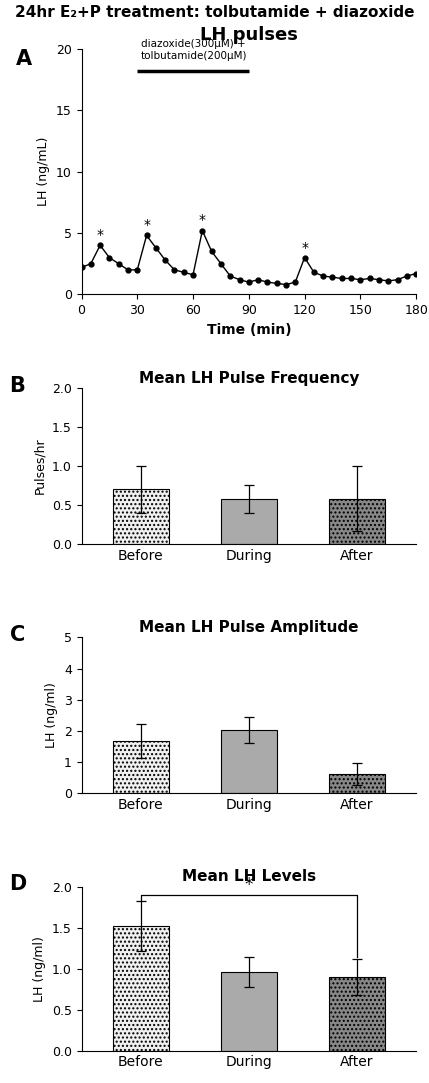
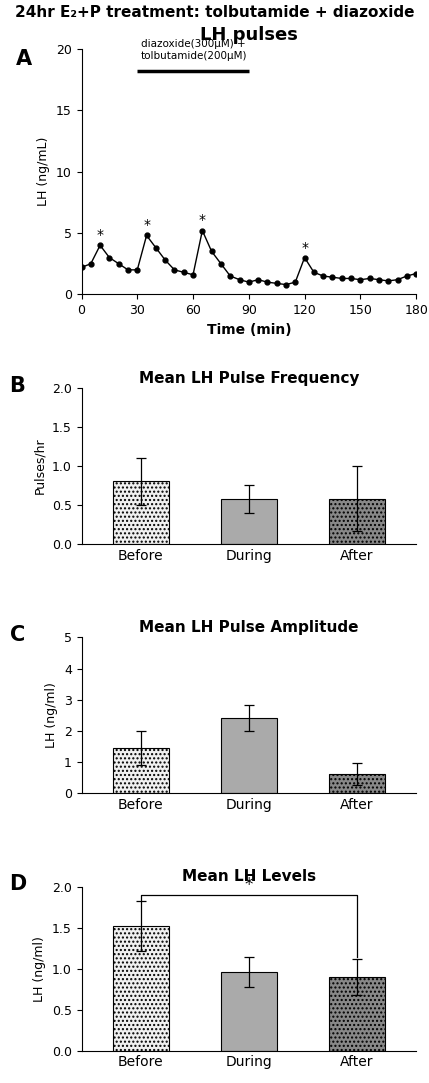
Mean LH Pulse Frequency/Before: 0.70 -> 0.80
Mean LH Pulse Amplitude/Before: 1.68 -> 1.45
Mean LH Pulse Amplitude/During: 2.02 -> 2.40
